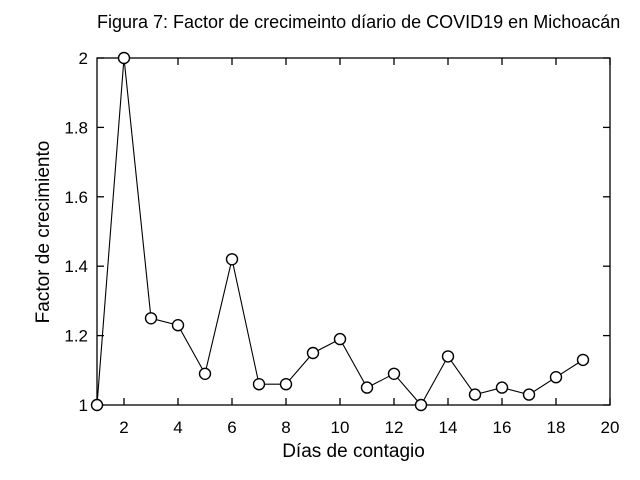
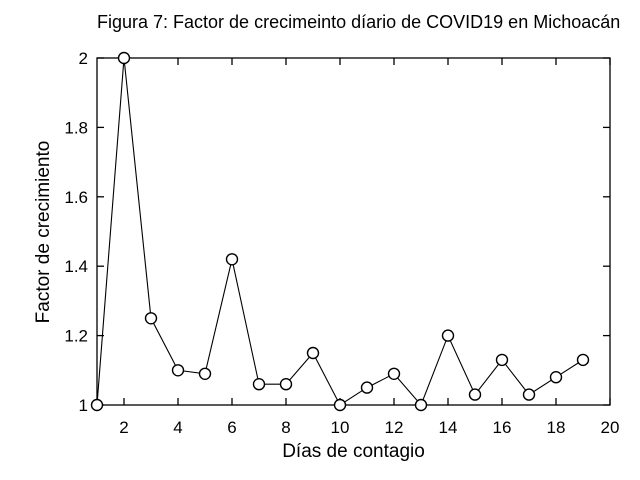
4: 1.23 -> 1.10
10: 1.19 -> 1.00
14: 1.14 -> 1.20
16: 1.05 -> 1.13
